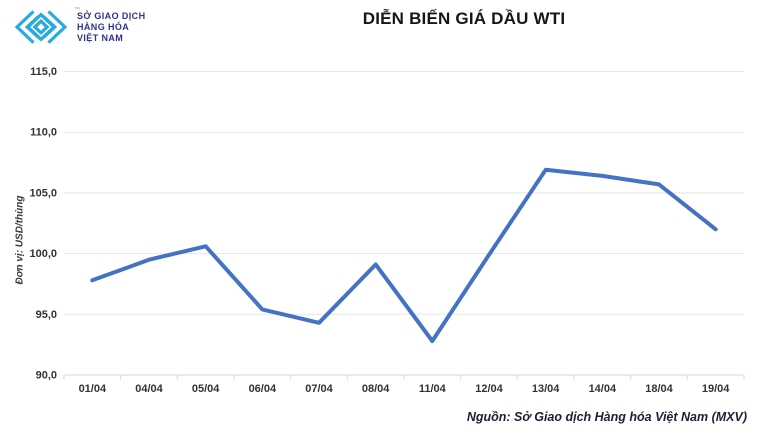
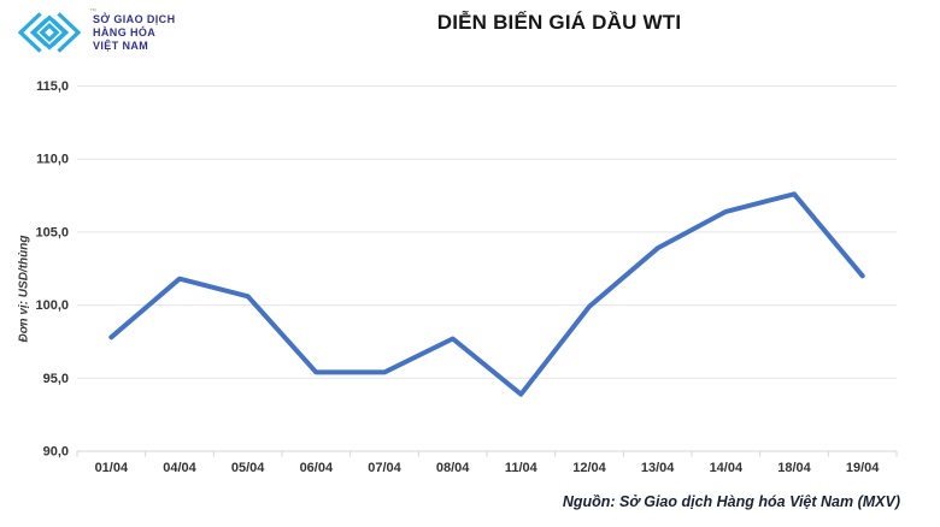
04/04: 99,5 -> 101,8
07/04: 94,3 -> 95,4
08/04: 99,1 -> 97,7
11/04: 92,8 -> 93,9
13/04: 106,9 -> 103,9
18/04: 105,7 -> 107,6
